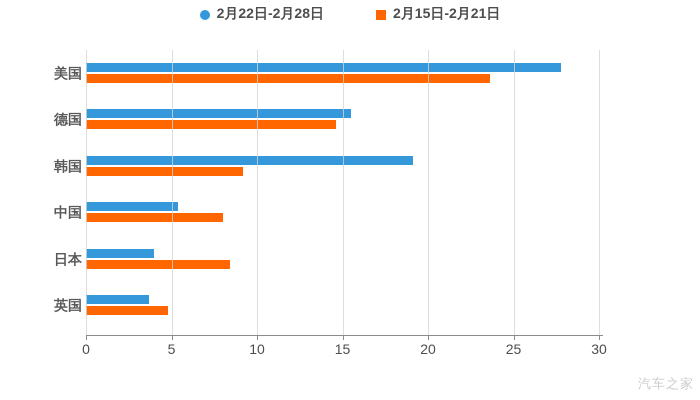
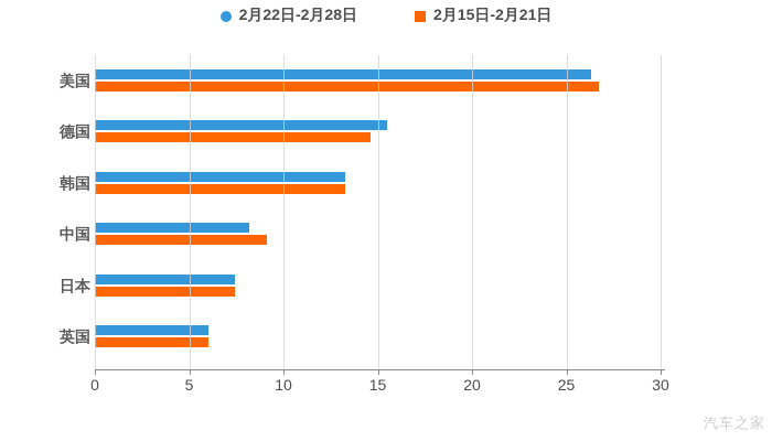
2月22日-2月28日/美国: 27.8 -> 26.3
2月15日-2月21日/美国: 23.6 -> 26.7
2月22日-2月28日/韩国: 19.1 -> 13.3
2月15日-2月21日/韩国: 9.2 -> 13.3
2月22日-2月28日/中国: 5.4 -> 8.2
2月15日-2月21日/中国: 8.0 -> 9.1
2月22日-2月28日/日本: 4.0 -> 7.4
2月15日-2月21日/日本: 8.4 -> 7.4
2月22日-2月28日/英国: 3.7 -> 6.0
2月15日-2月21日/英国: 4.8 -> 6.0
